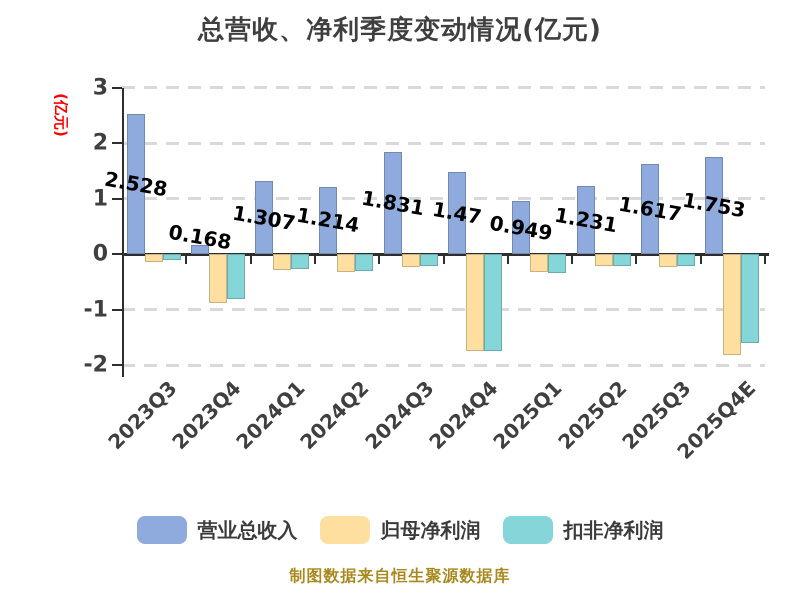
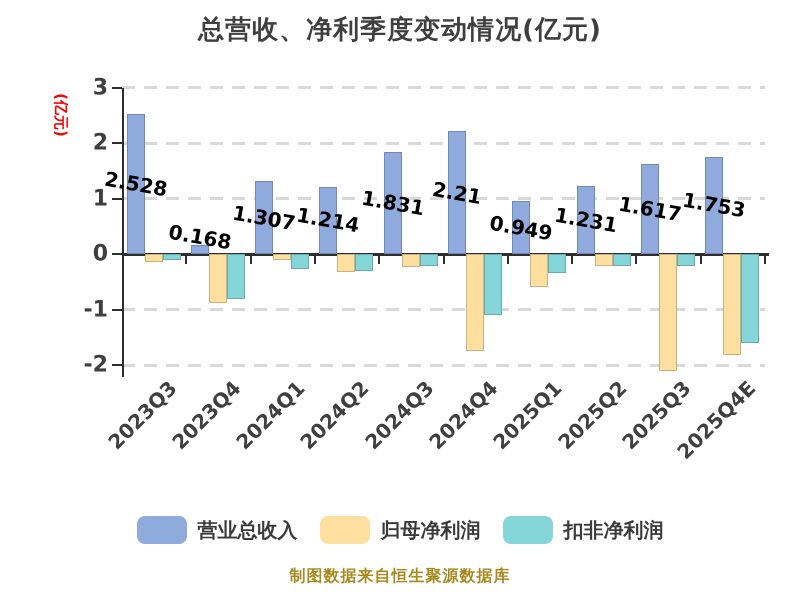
归母净利润/2024Q1: -0.3 -> -0.1
营业总收入/2024Q4: 1.47 -> 2.21
扣非净利润/2024Q4: -1.7 -> -1.1
归母净利润/2025Q1: -0.3 -> -0.6
归母净利润/2025Q3: -0.2 -> -2.1
